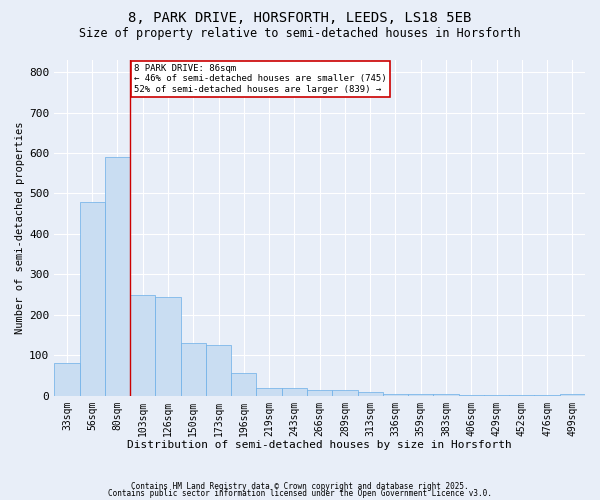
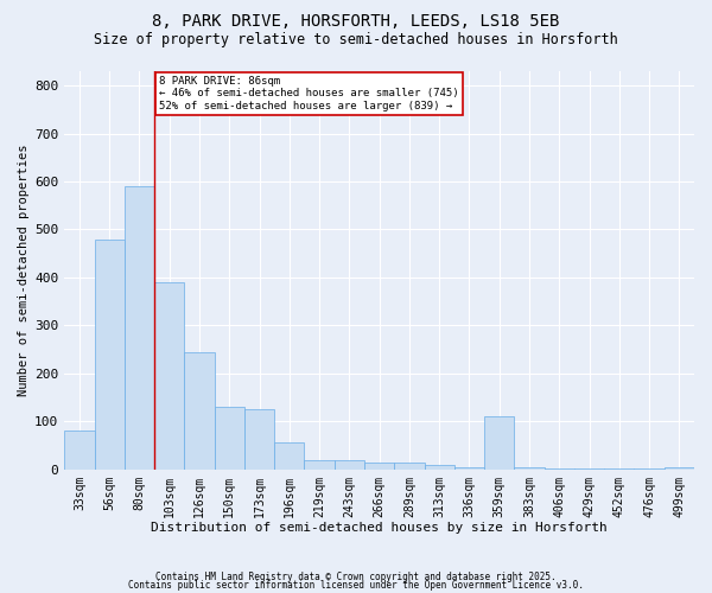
103sqm: 250 -> 390
359sqm: 5 -> 110
